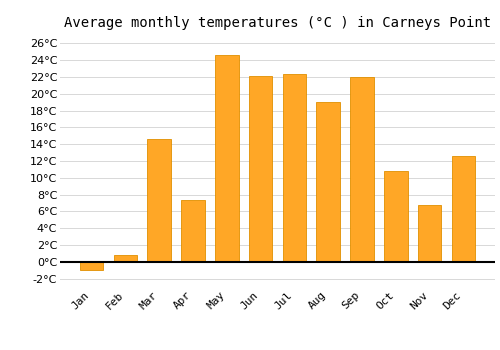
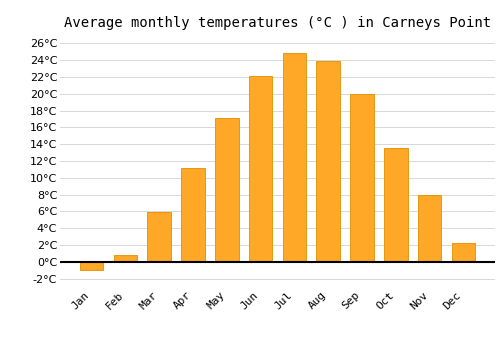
Mar: 14.6°C -> 5.9°C
Apr: 7.4°C -> 11.2°C
May: 24.6°C -> 17.1°C
Jul: 22.4°C -> 24.8°C
Aug: 19.0°C -> 23.9°C
Sep: 22.0°C -> 20.0°C
Oct: 10.8°C -> 13.5°C
Nov: 6.8°C -> 8.0°C
Dec: 12.6°C -> 2.2°C
